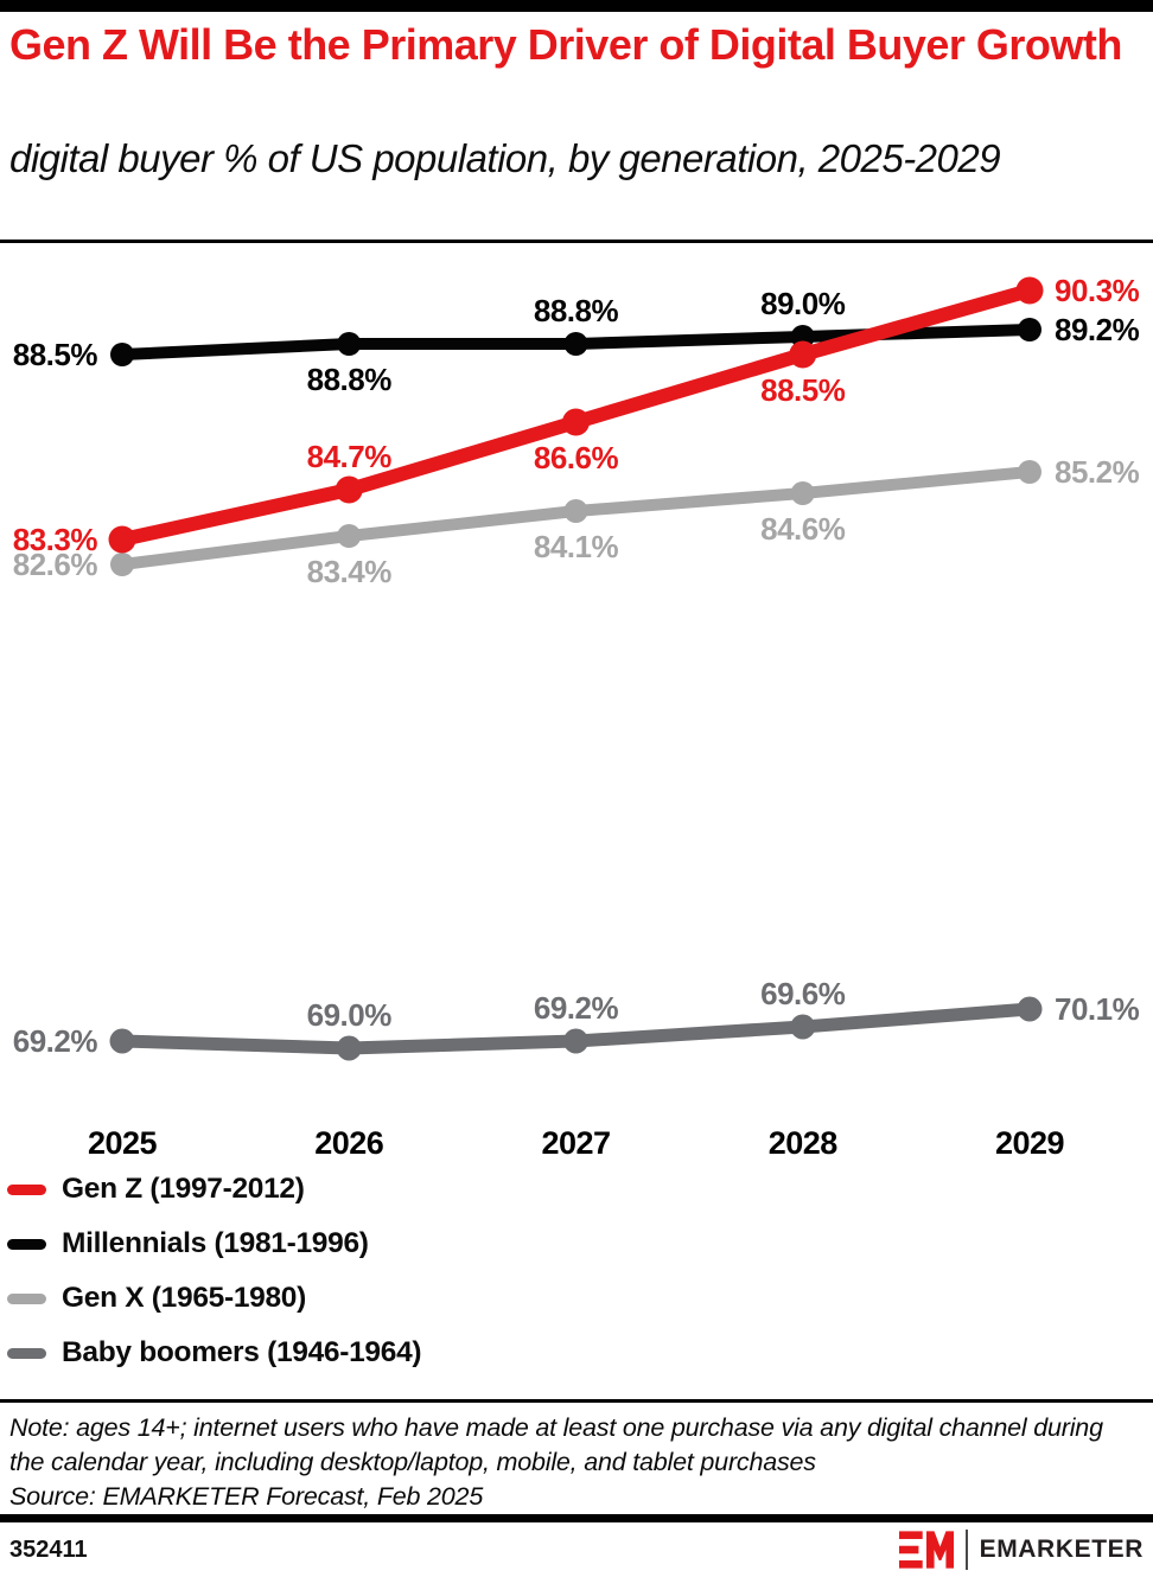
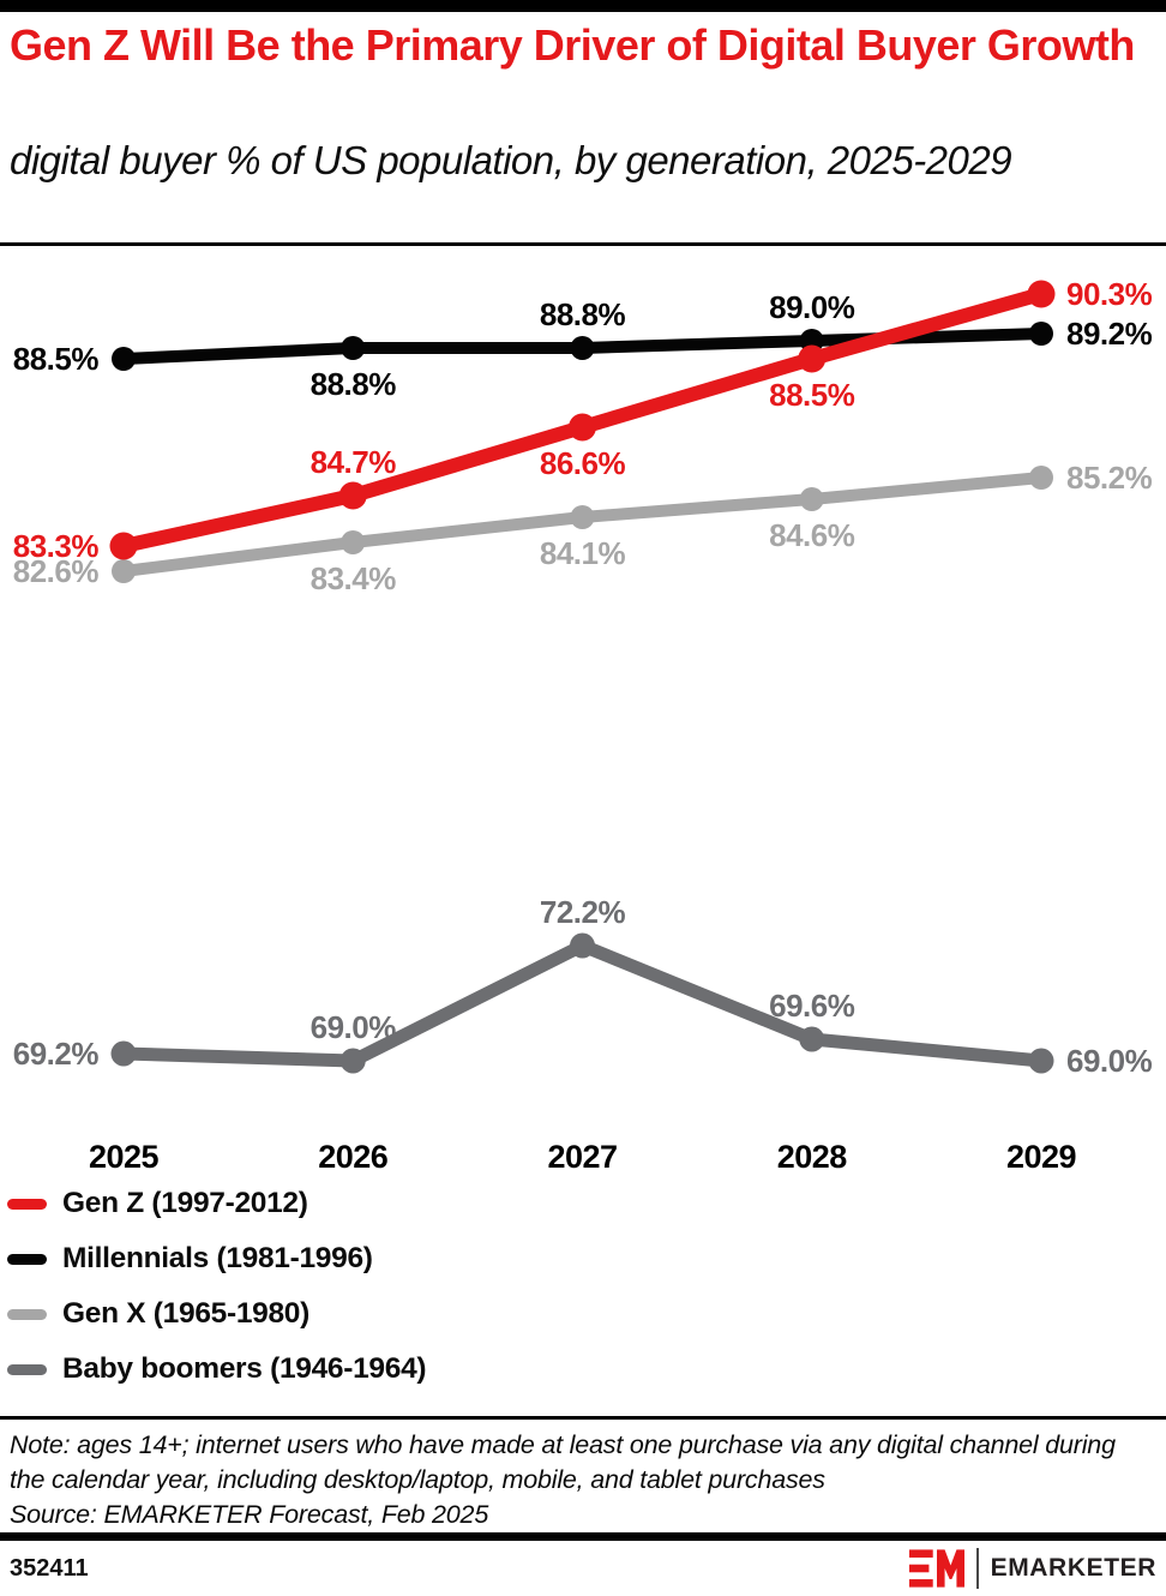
Baby boomers (1946-1964)/2027: 69.2% -> 72.2%
Baby boomers (1946-1964)/2029: 70.1% -> 69.0%
